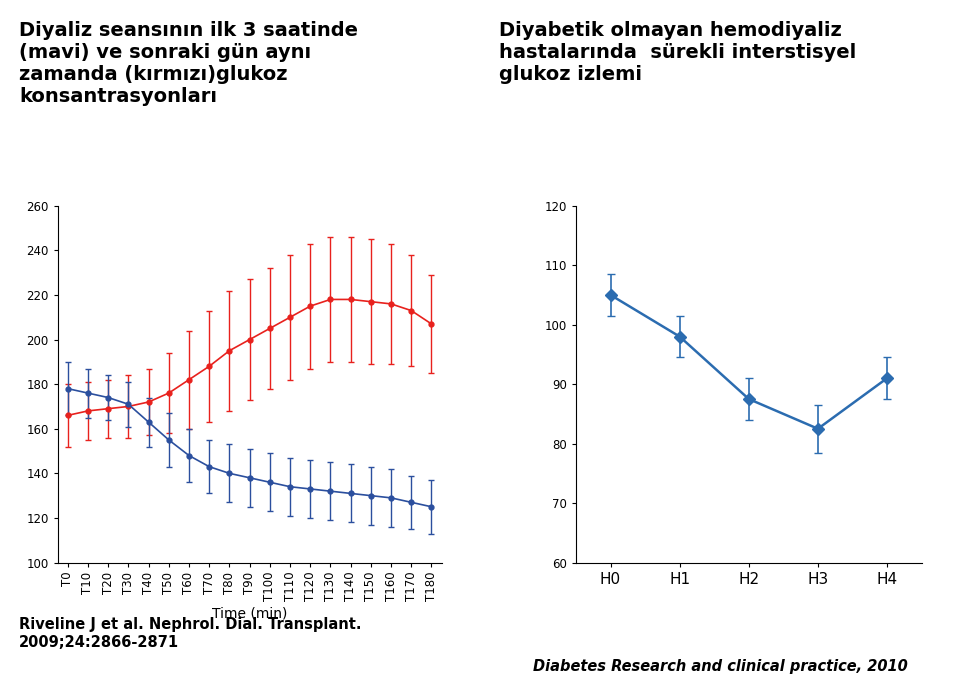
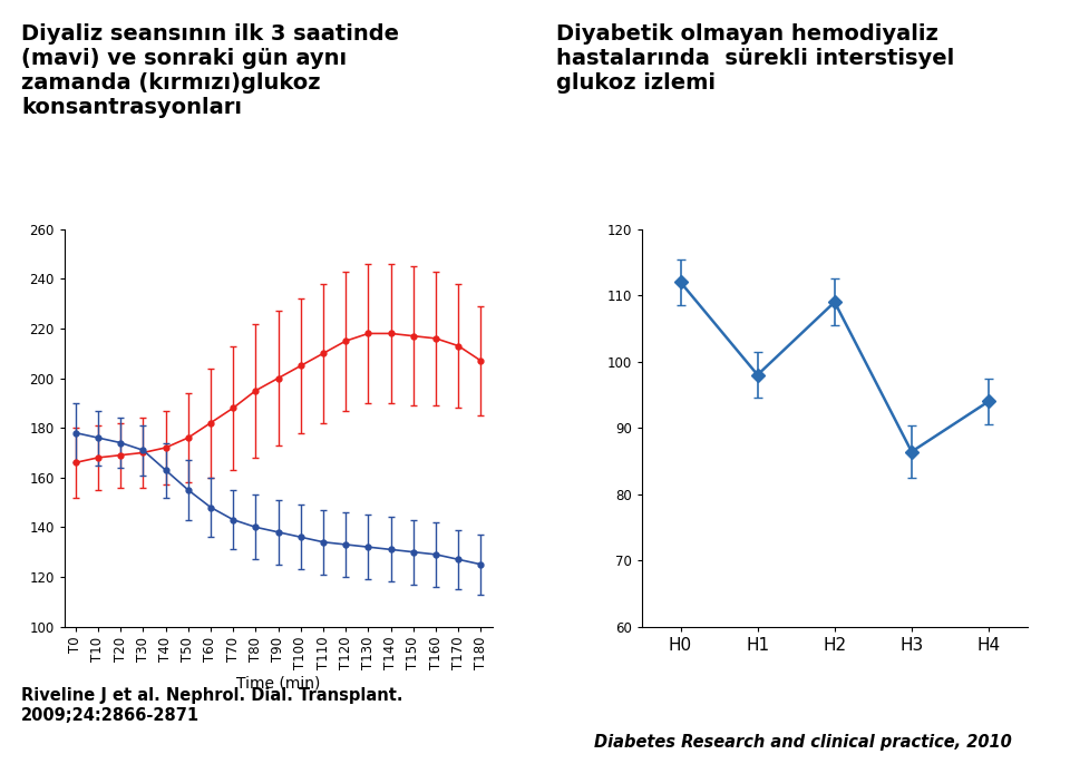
H0: 105.0 -> 112.0
H2: 87.5 -> 109.0
H3: 82.5 -> 86.4
H4: 91.0 -> 94.0
